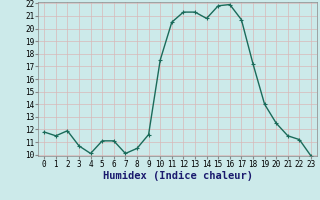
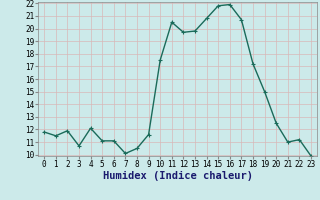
4: 10.1 -> 12.1
12: 21.3 -> 19.7
13: 21.3 -> 19.8
19: 14.0 -> 15.0
21: 11.5 -> 11.0
